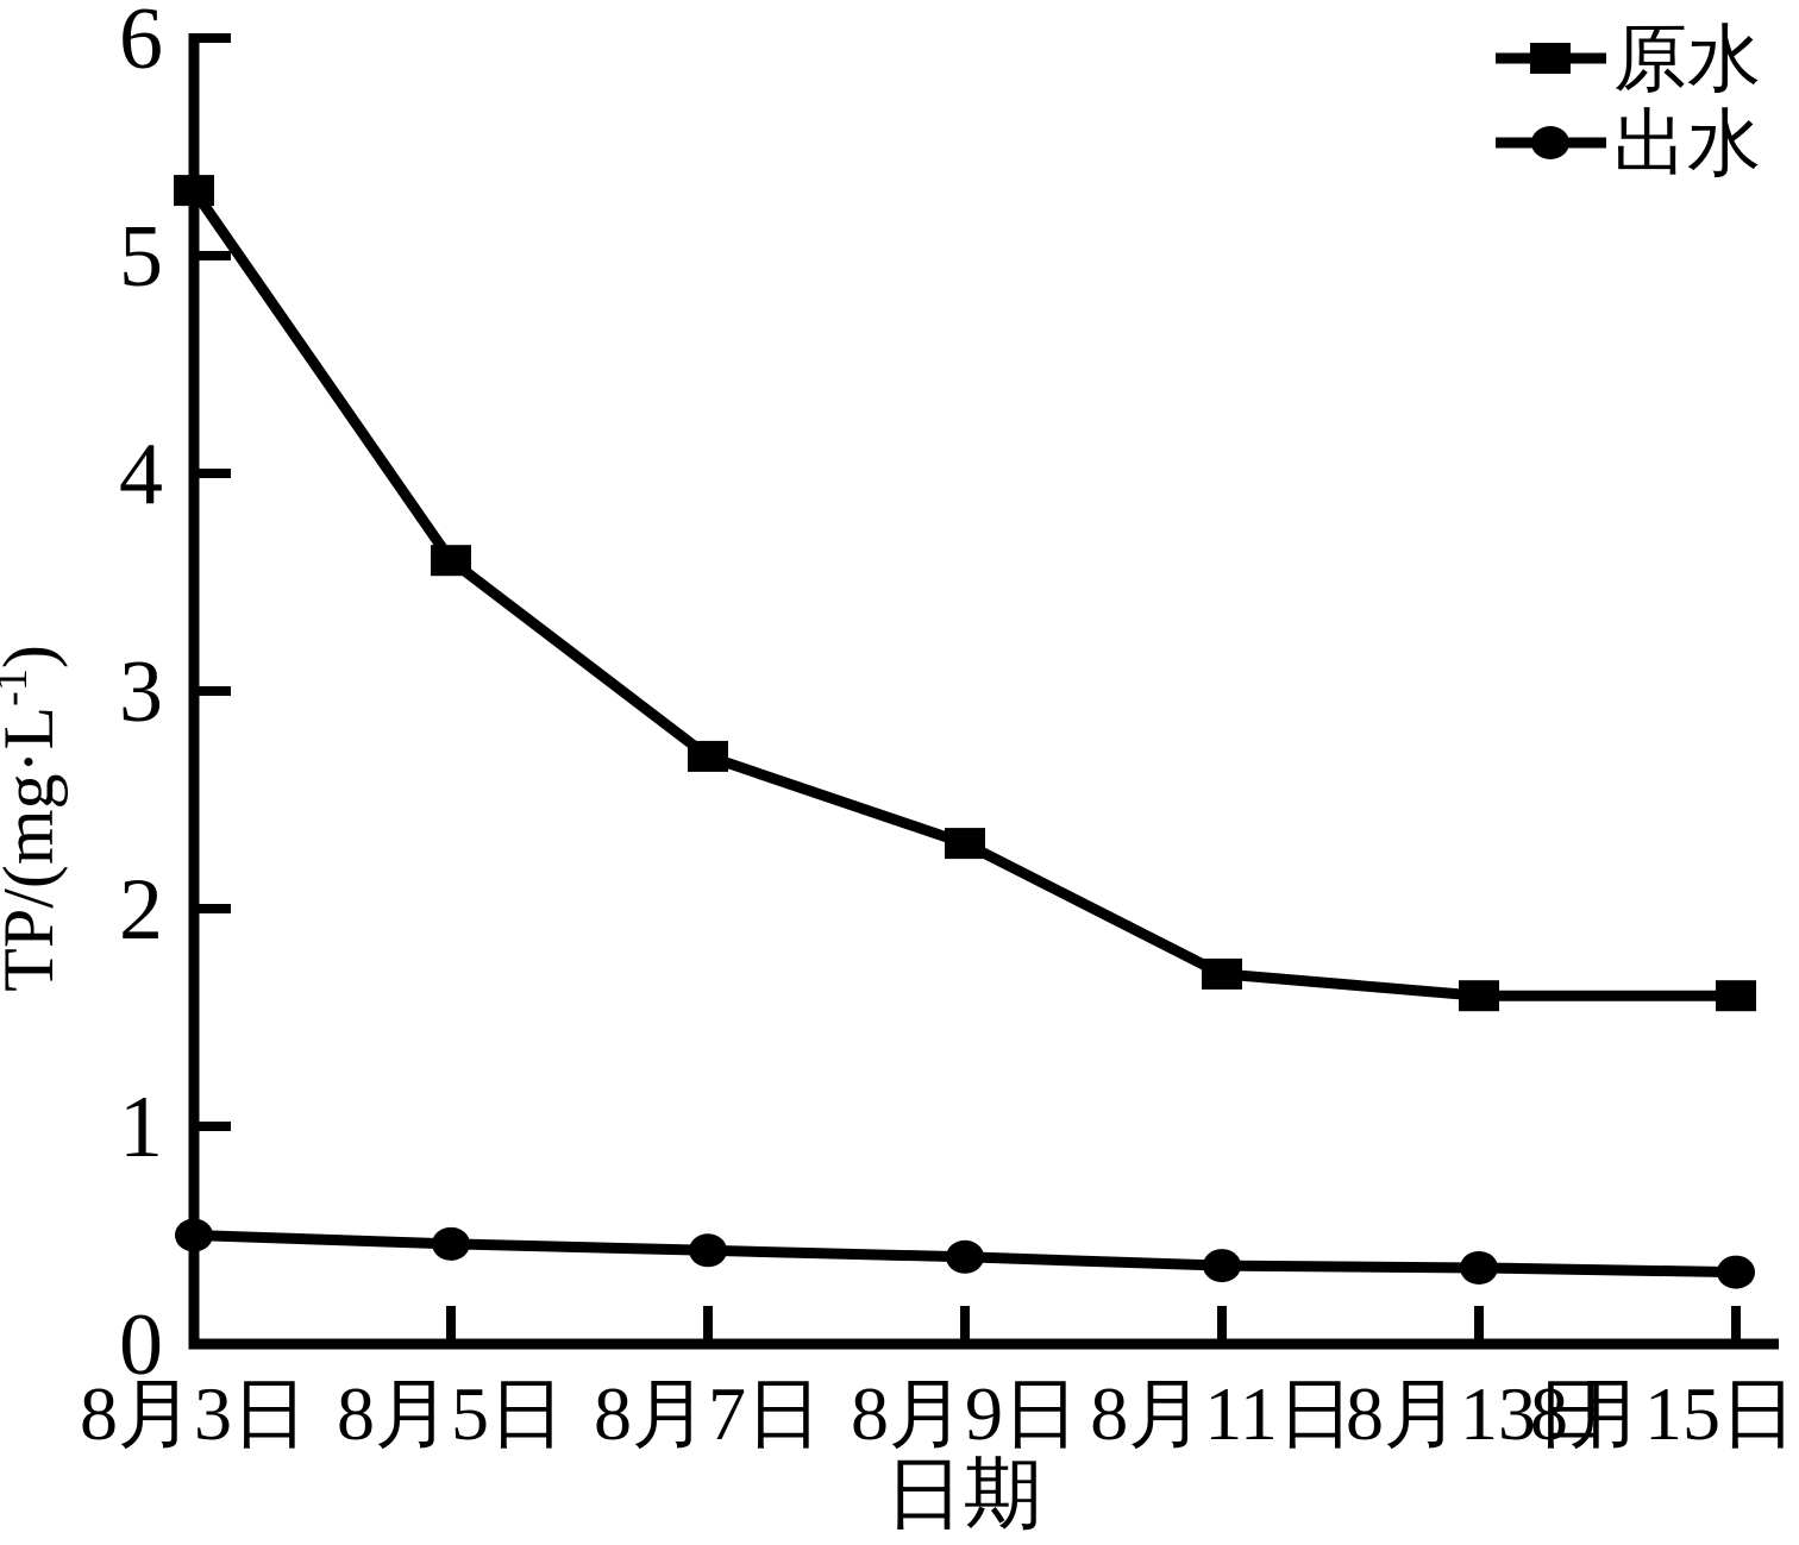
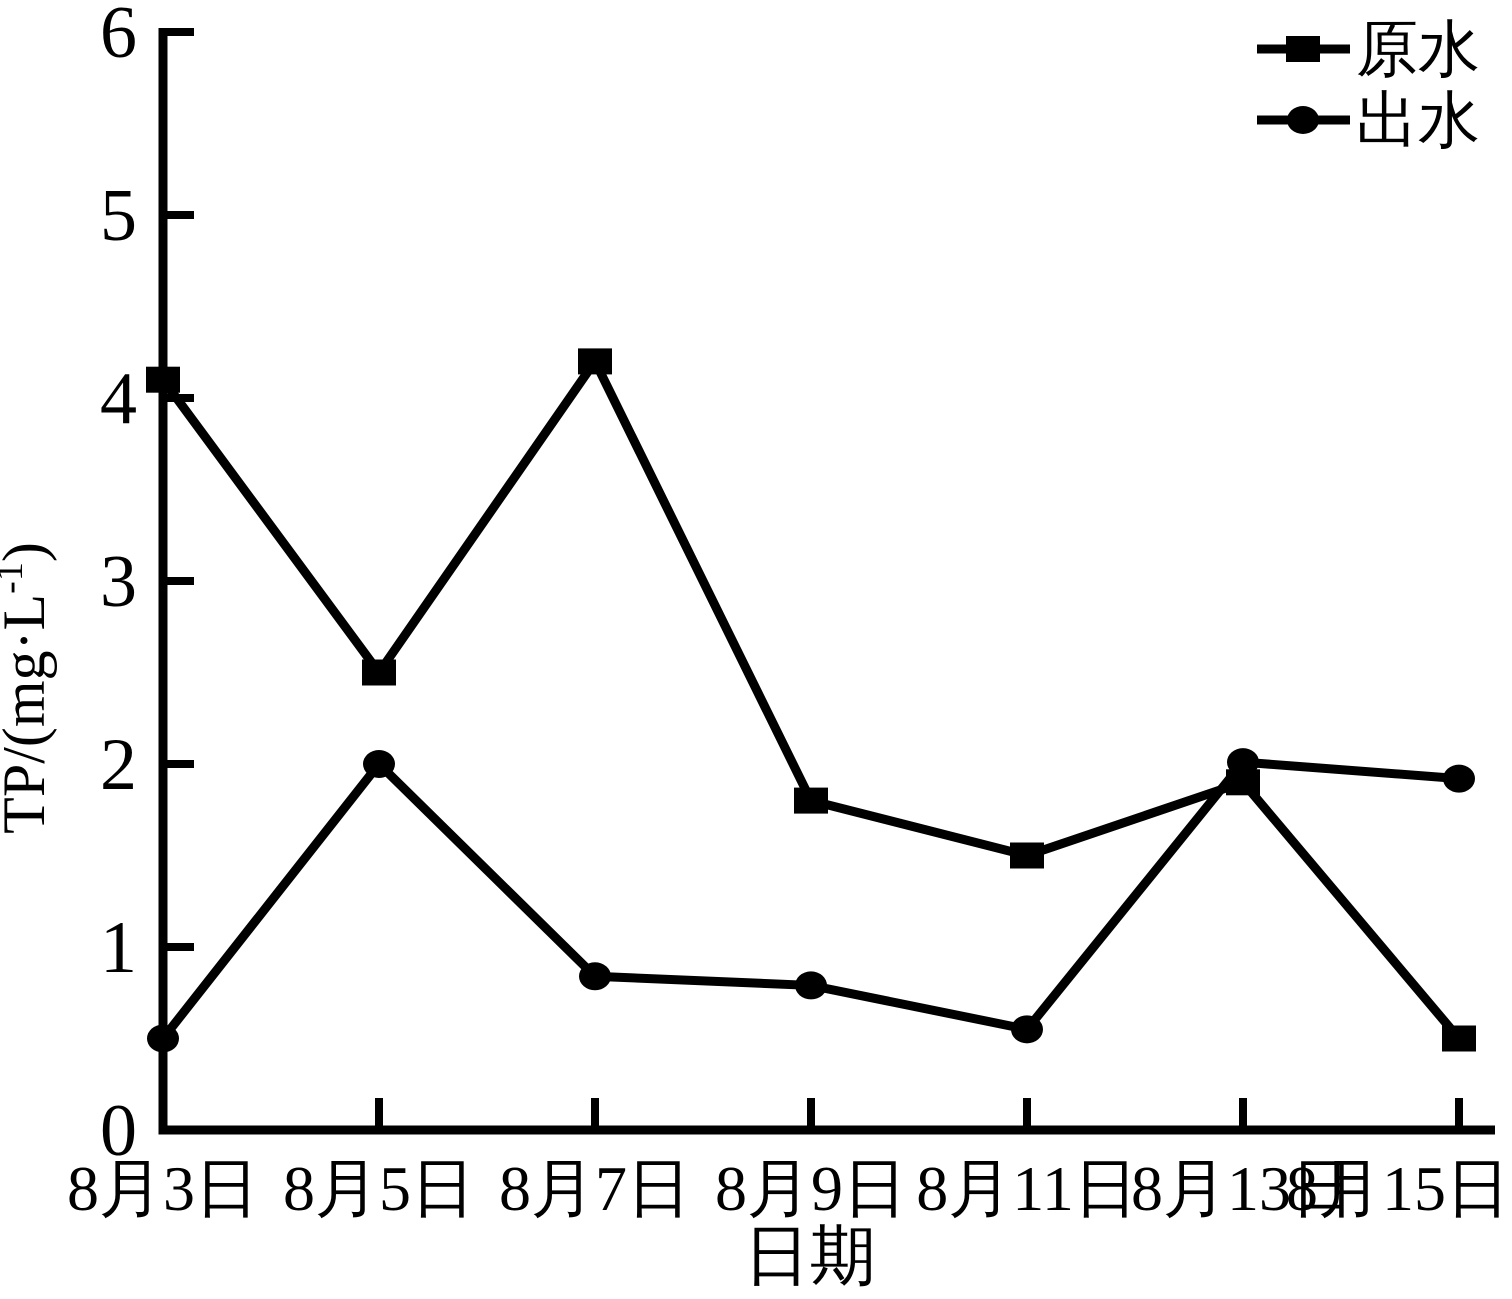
原水/8月3日: 5.3 -> 4.1
原水/8月5日: 3.6 -> 2.5
出水/8月5日: 0.46 -> 2.00
原水/8月7日: 2.7 -> 4.2
出水/8月7日: 0.43 -> 0.84
原水/8月9日: 2.3 -> 1.8
出水/8月9日: 0.40 -> 0.79
原水/8月11日: 1.7 -> 1.5
出水/8月11日: 0.36 -> 0.55
原水/8月13日: 1.6 -> 1.9
出水/8月13日: 0.35 -> 2.01
原水/8月15日: 1.6 -> 0.5
出水/8月15日: 0.33 -> 1.92
